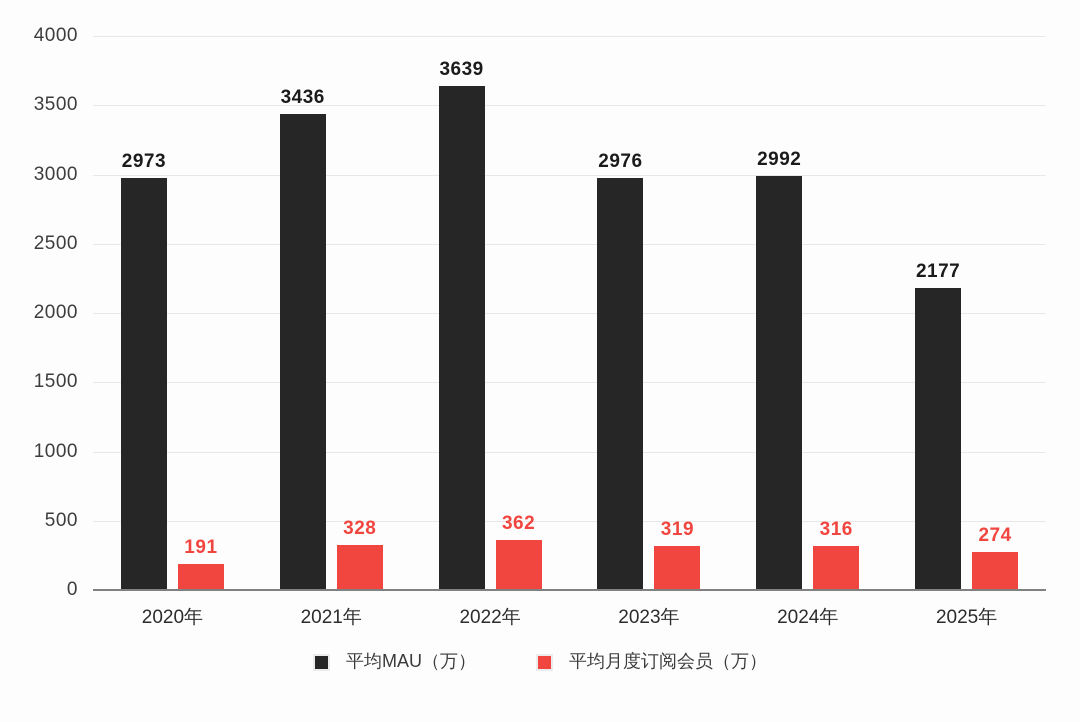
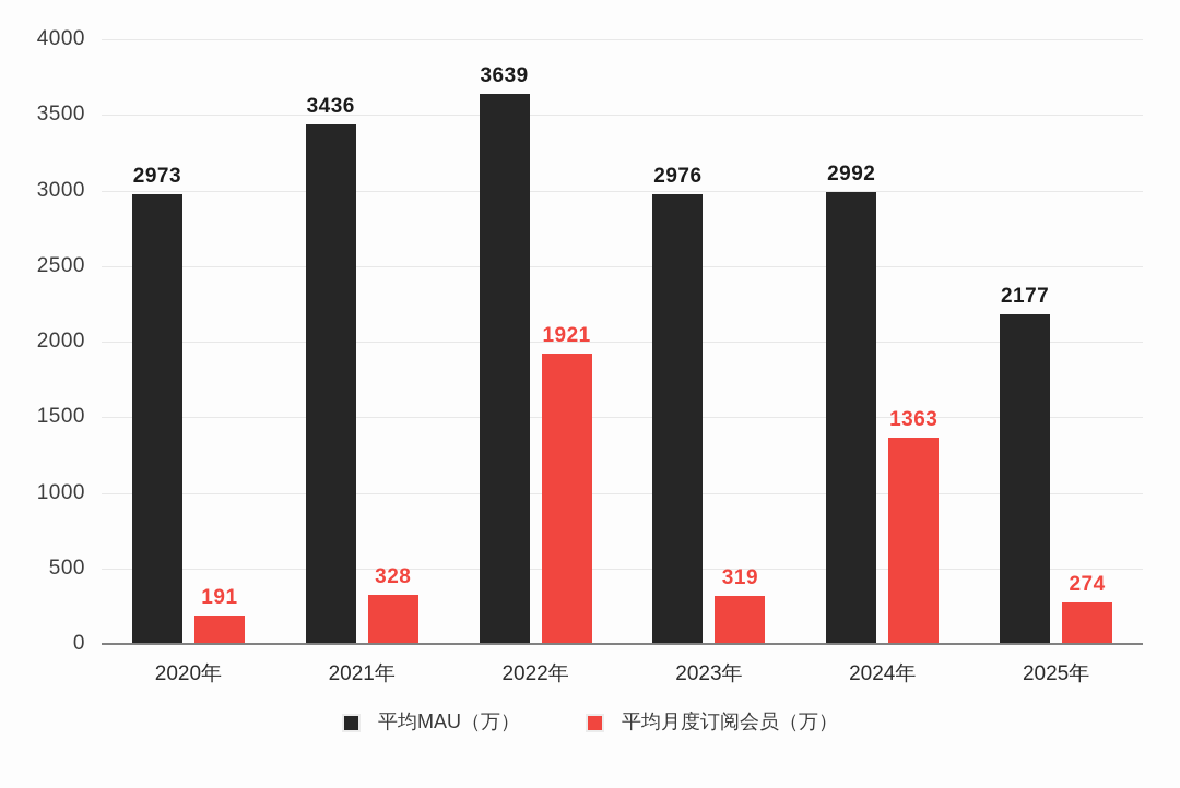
平均月度订阅会员（万）/2022年: 362 -> 1921
平均月度订阅会员（万）/2024年: 316 -> 1363
